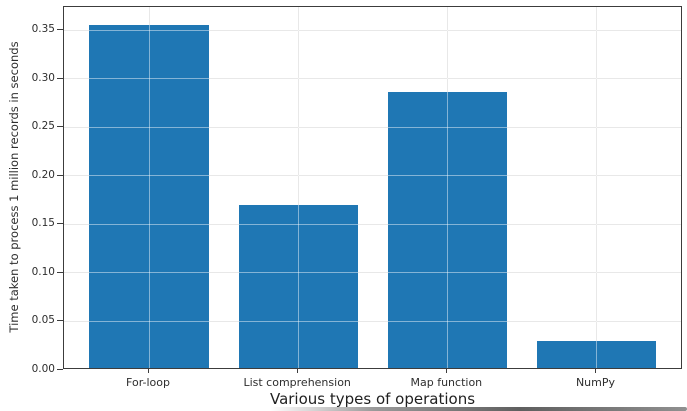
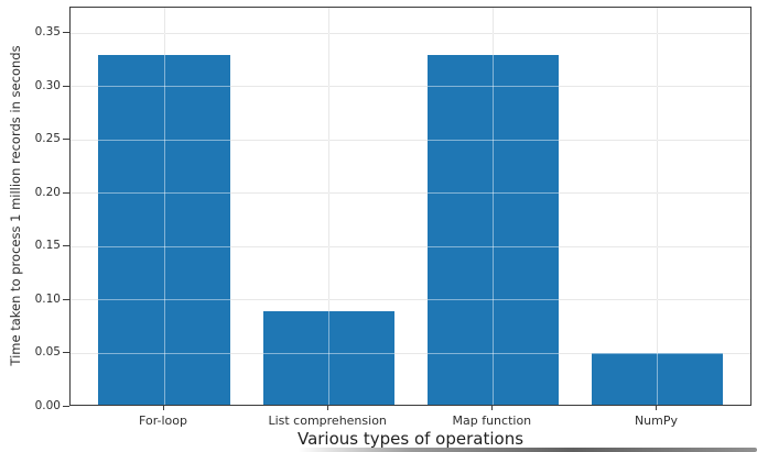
For-loop: 0.35 -> 0.33
List comprehension: 0.17 -> 0.09
Map function: 0.29 -> 0.33
NumPy: 0.03 -> 0.05
